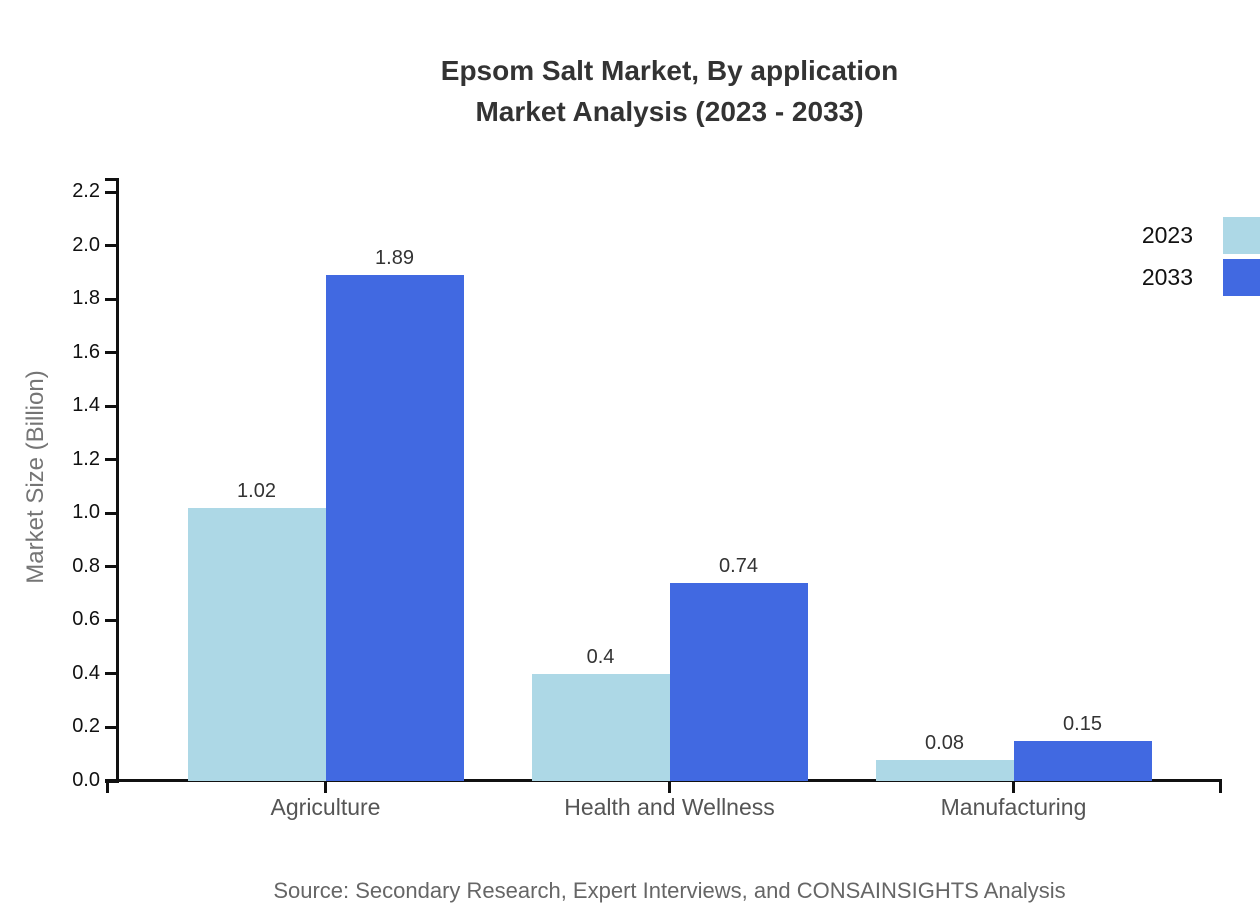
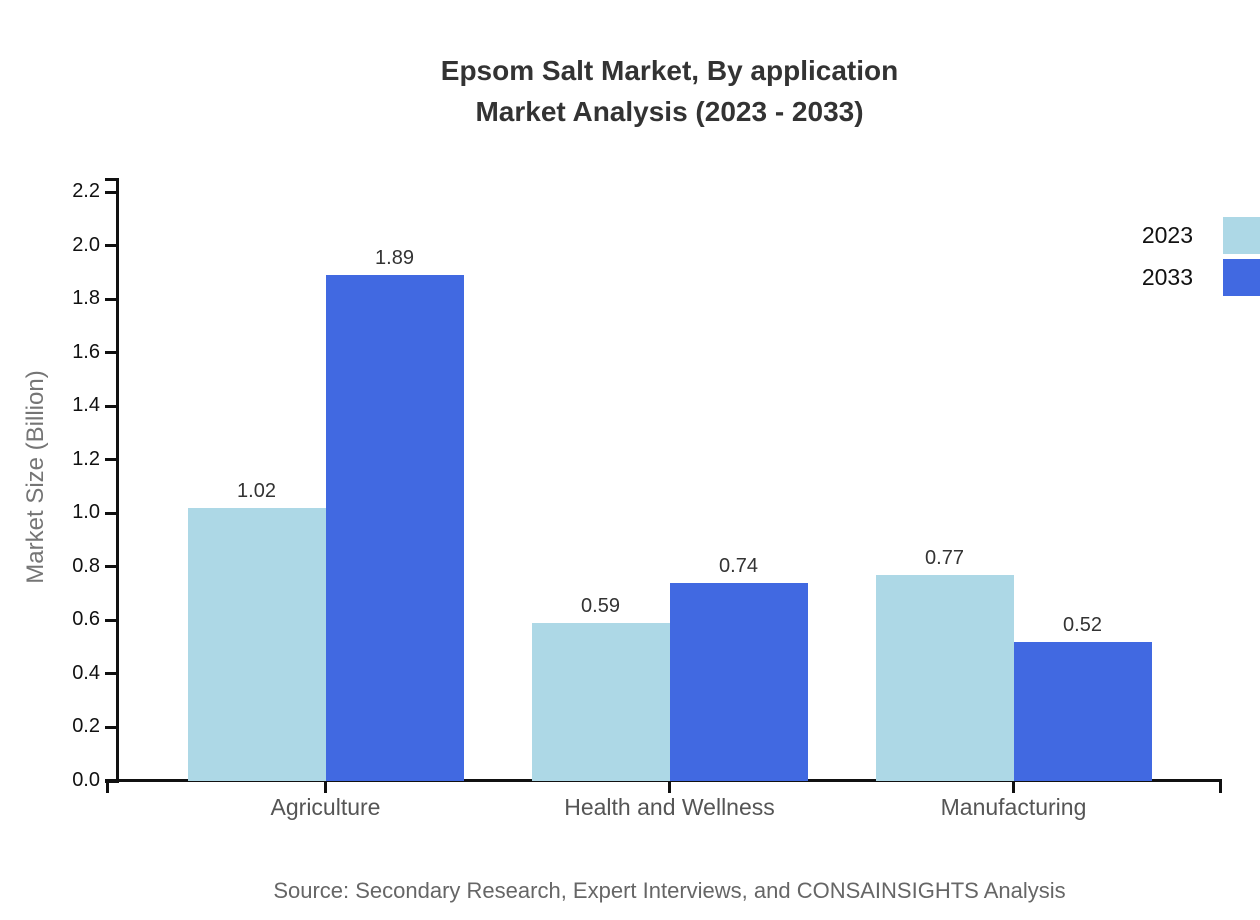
2023/Health and Wellness: 0.4 -> 0.59
2023/Manufacturing: 0.08 -> 0.77
2033/Manufacturing: 0.15 -> 0.52
